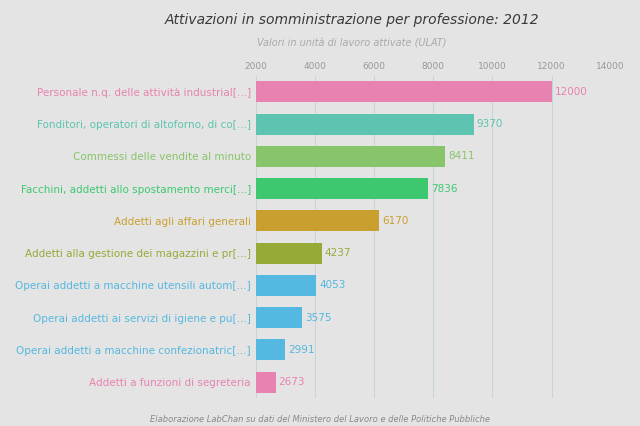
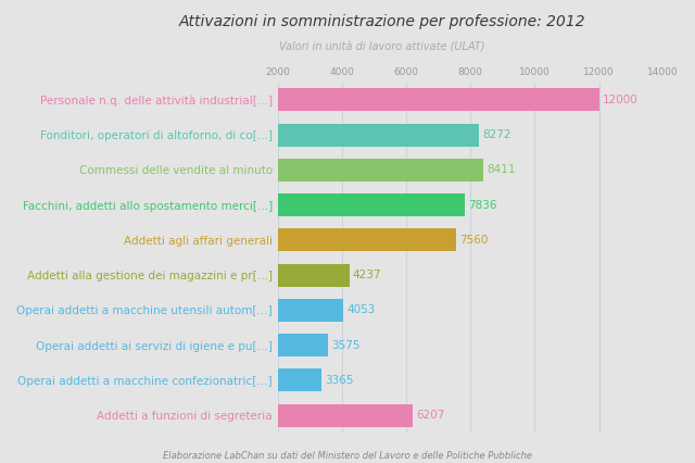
Fonditori, operatori di altoforno, di co[...]: 9370 -> 8272
Addetti agli affari generali: 6170 -> 7560
Operai addetti a macchine confezionatric[...]: 2991 -> 3365
Addetti a funzioni di segreteria: 2673 -> 6207
